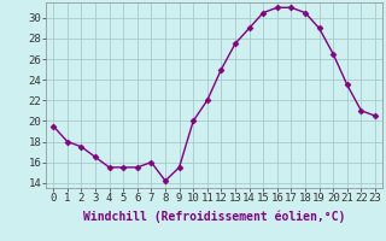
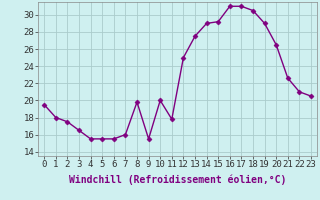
8: 14.2 -> 19.8
11: 22.0 -> 17.8
15: 30.5 -> 29.2
21: 23.5 -> 22.6
